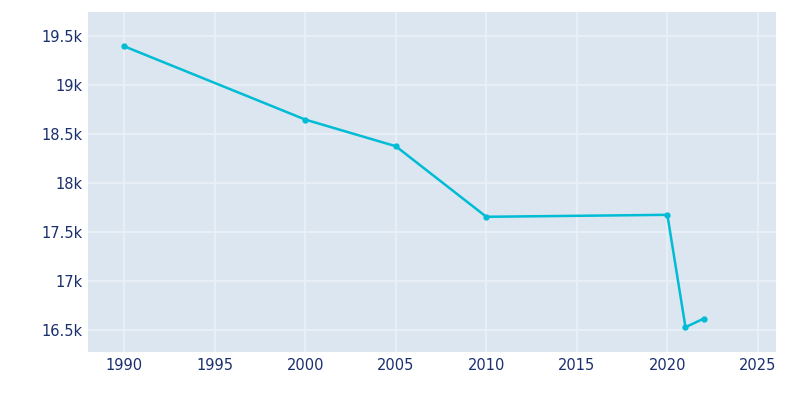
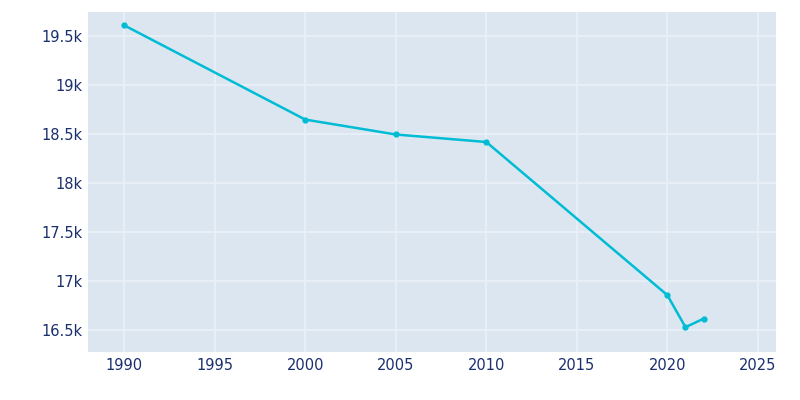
1990: 19.40k -> 19.61k
2005: 18.38k -> 18.50k
2010: 17.66k -> 18.42k
2020: 17.68k -> 16.86k
